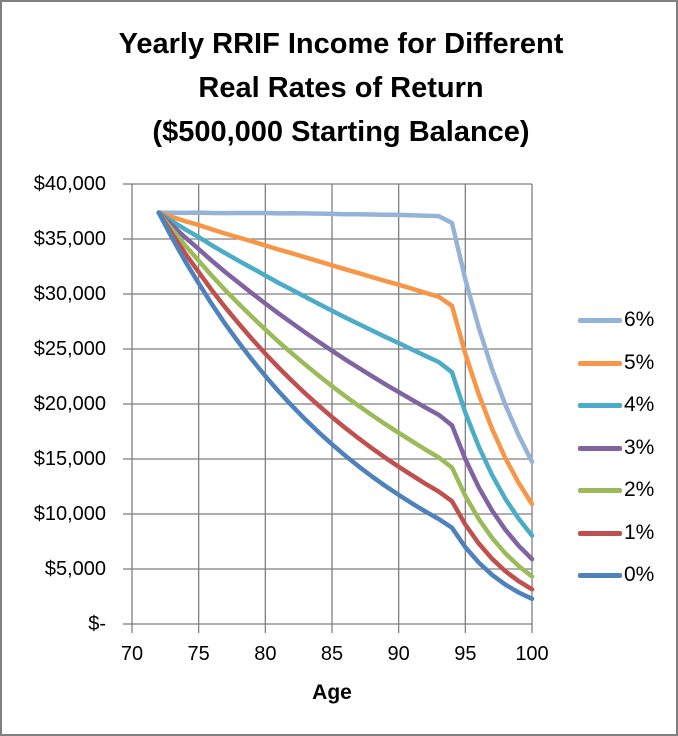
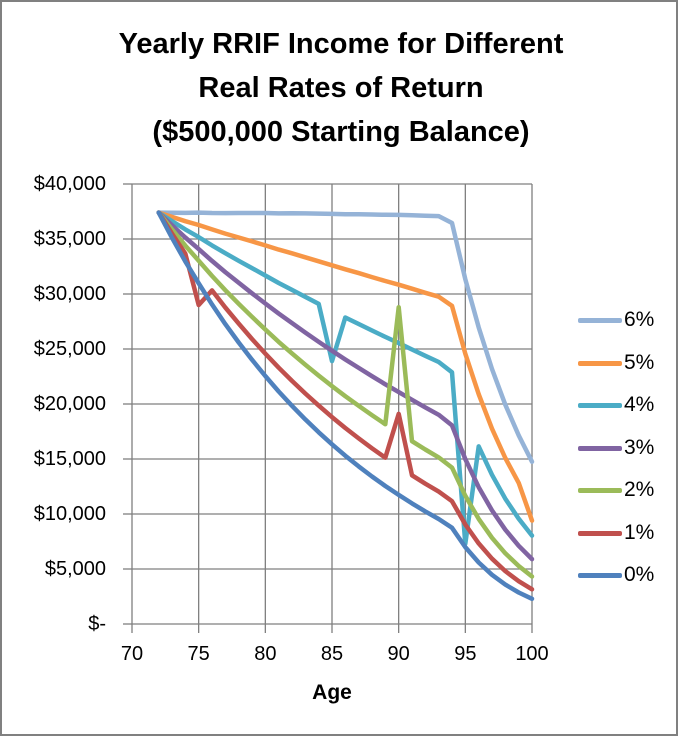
1%/75: $32000 -> $29000
4%/85: $28500 -> $23900
2%/90: $17400 -> $28800
1%/90: $14300 -> $19100
4%/95: $19200 -> $7300
5%/100: $10900 -> $9400
